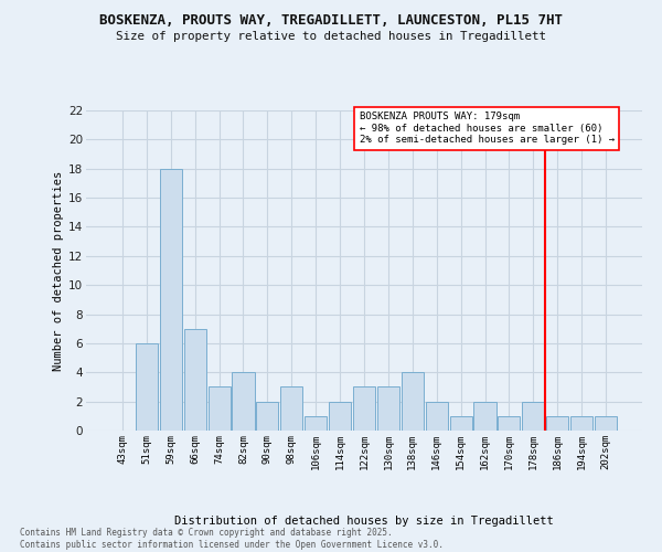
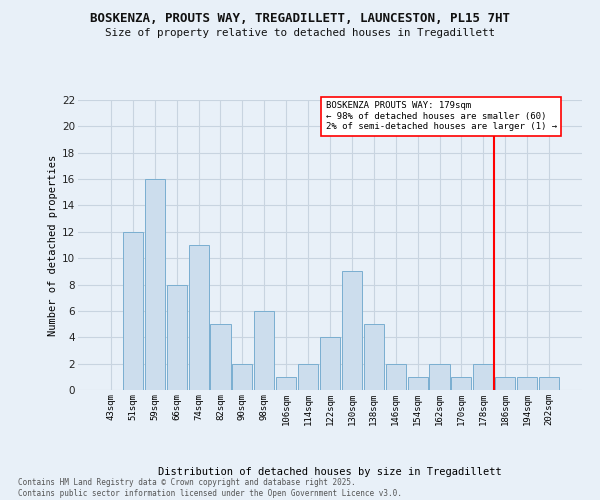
51sqm: 6 -> 12
59sqm: 18 -> 16
66sqm: 7 -> 8
74sqm: 3 -> 11
82sqm: 4 -> 5
98sqm: 3 -> 6
122sqm: 3 -> 4
130sqm: 3 -> 9
138sqm: 4 -> 5
